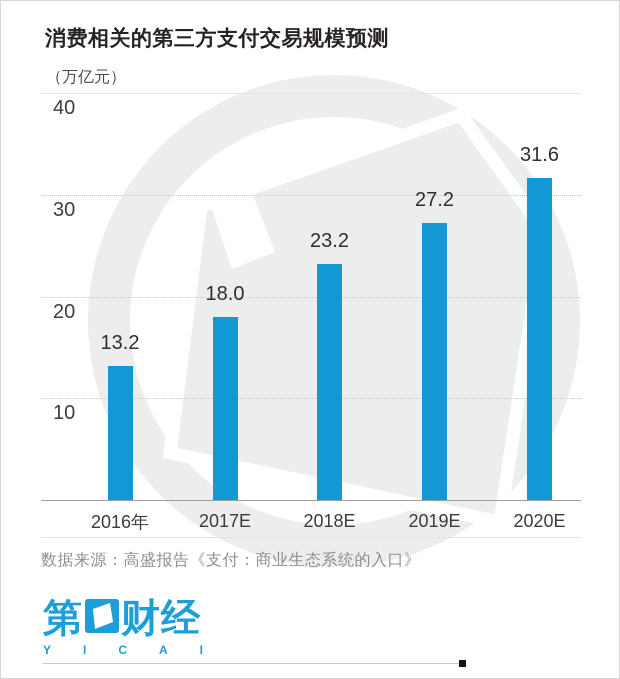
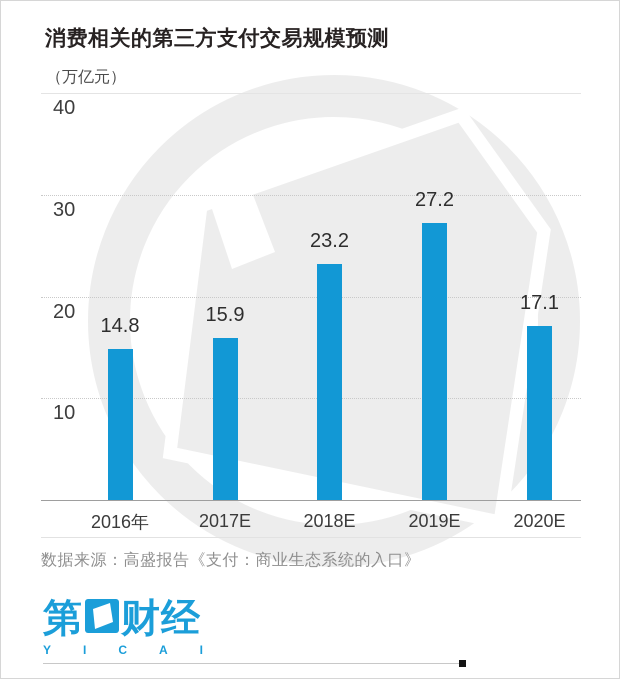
2016年: 13.2 -> 14.8
2017E: 18.0 -> 15.9
2020E: 31.6 -> 17.1
